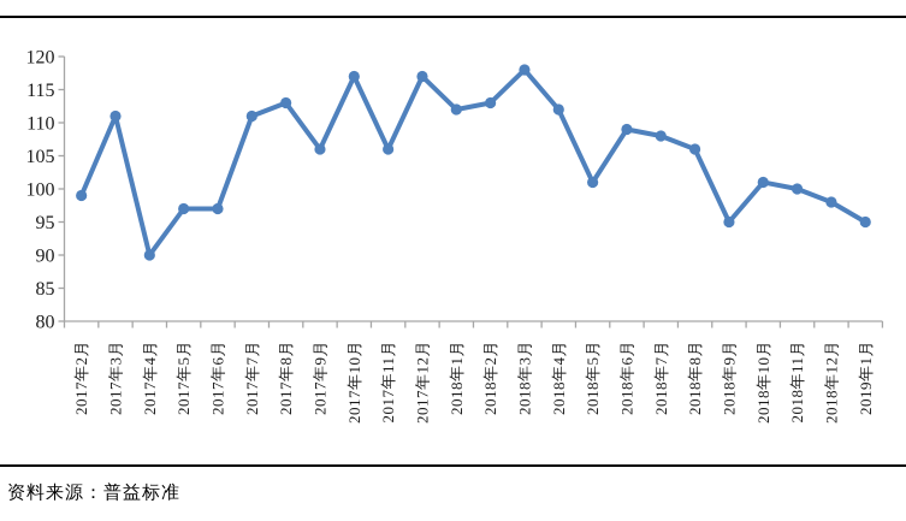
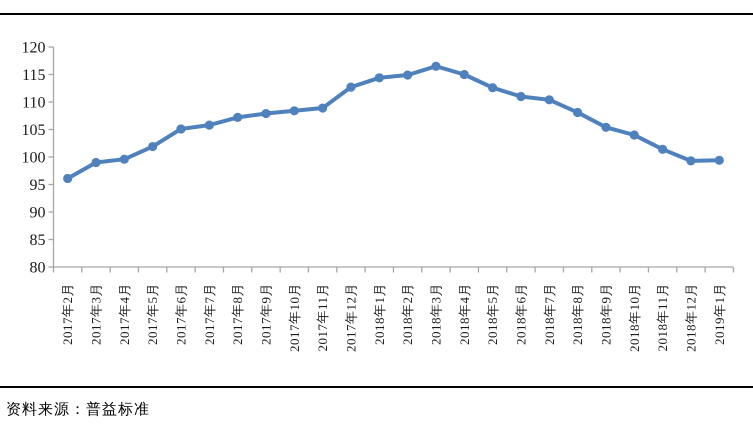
2017年2月: 99 -> 96
2017年3月: 111 -> 99
2017年4月: 90 -> 100
2017年5月: 97 -> 102
2017年6月: 97 -> 105
2017年7月: 111 -> 106
2017年8月: 113 -> 107
2017年9月: 106 -> 108
2017年10月: 117 -> 108
2017年11月: 106 -> 109
2017年12月: 117 -> 113
2018年1月: 112 -> 114
2018年2月: 113 -> 115
2018年3月: 118 -> 116
2018年4月: 112 -> 115
2018年5月: 101 -> 113
2018年6月: 109 -> 111
2018年7月: 108 -> 110
2018年8月: 106 -> 108
2018年9月: 95 -> 105
2018年10月: 101 -> 104
2018年11月: 100 -> 101
2018年12月: 98 -> 99
2019年1月: 95 -> 99
